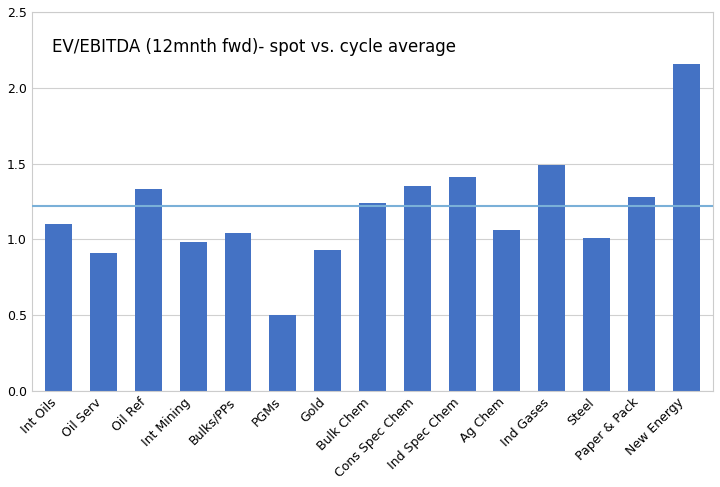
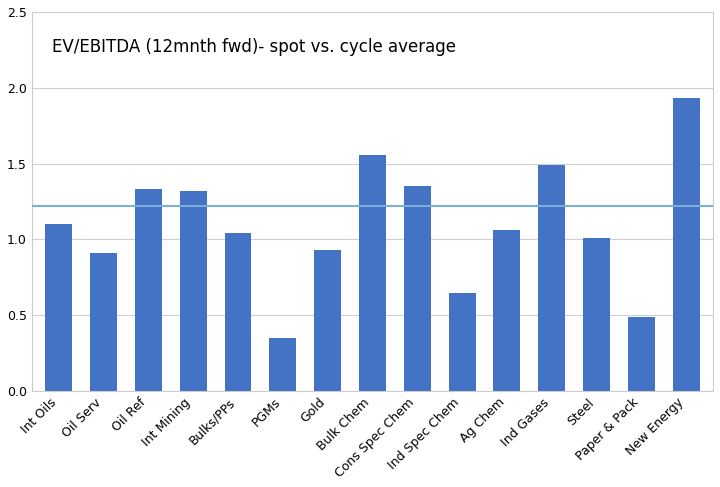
Int Mining: 0.98 -> 1.32
PGMs: 0.50 -> 0.35
Bulk Chem: 1.24 -> 1.56
Ind Spec Chem: 1.41 -> 0.65
Paper & Pack: 1.28 -> 0.49
New Energy: 2.16 -> 1.93
